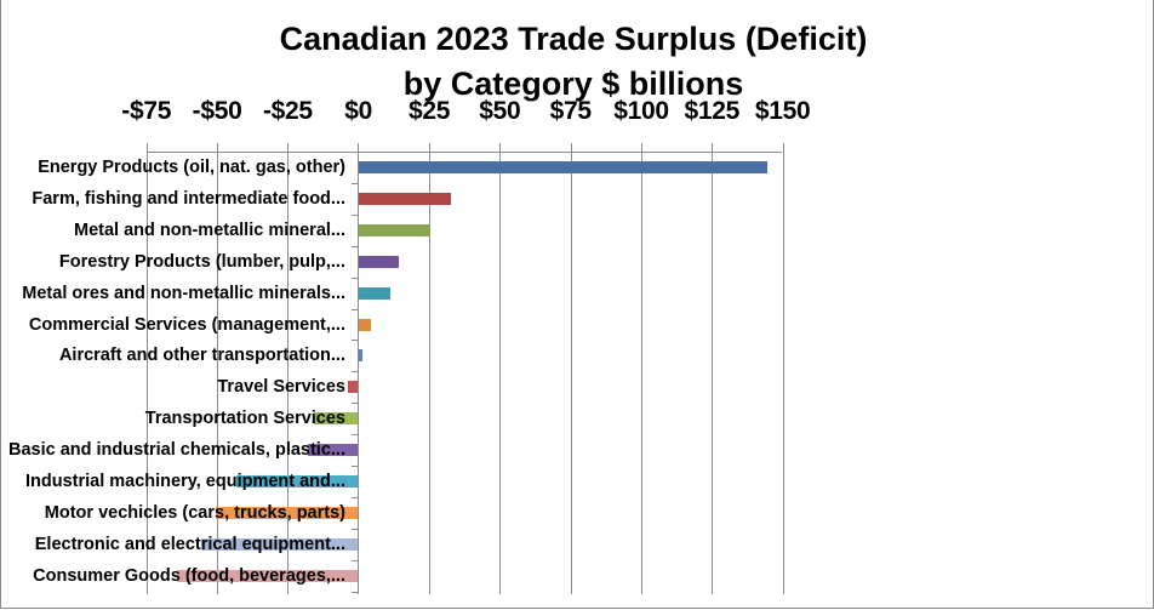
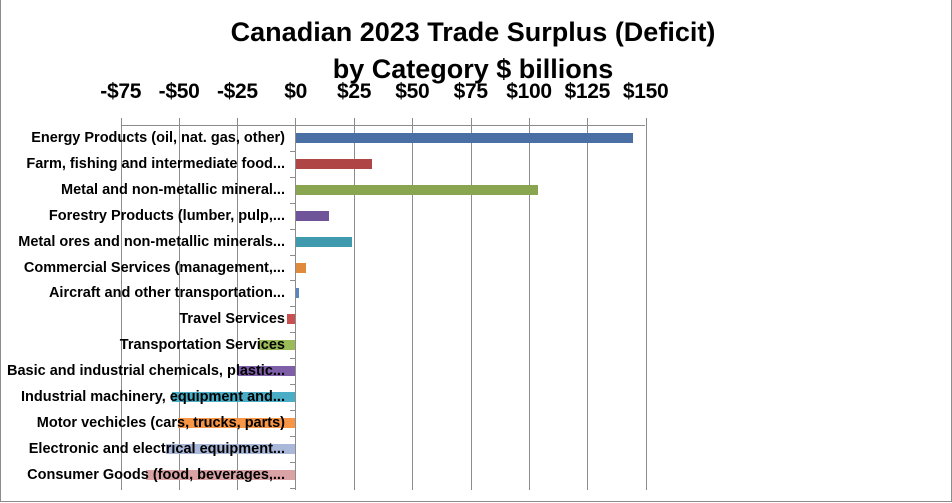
Metal and non-metallic mineral...: $26 -> $104
Metal ores and non-metallic minerals...: $11 -> $24
Basic and industrial chemicals, plastic...: -$18 -> -$25
Industrial machinery, equipment and...: -$43 -> -$53
